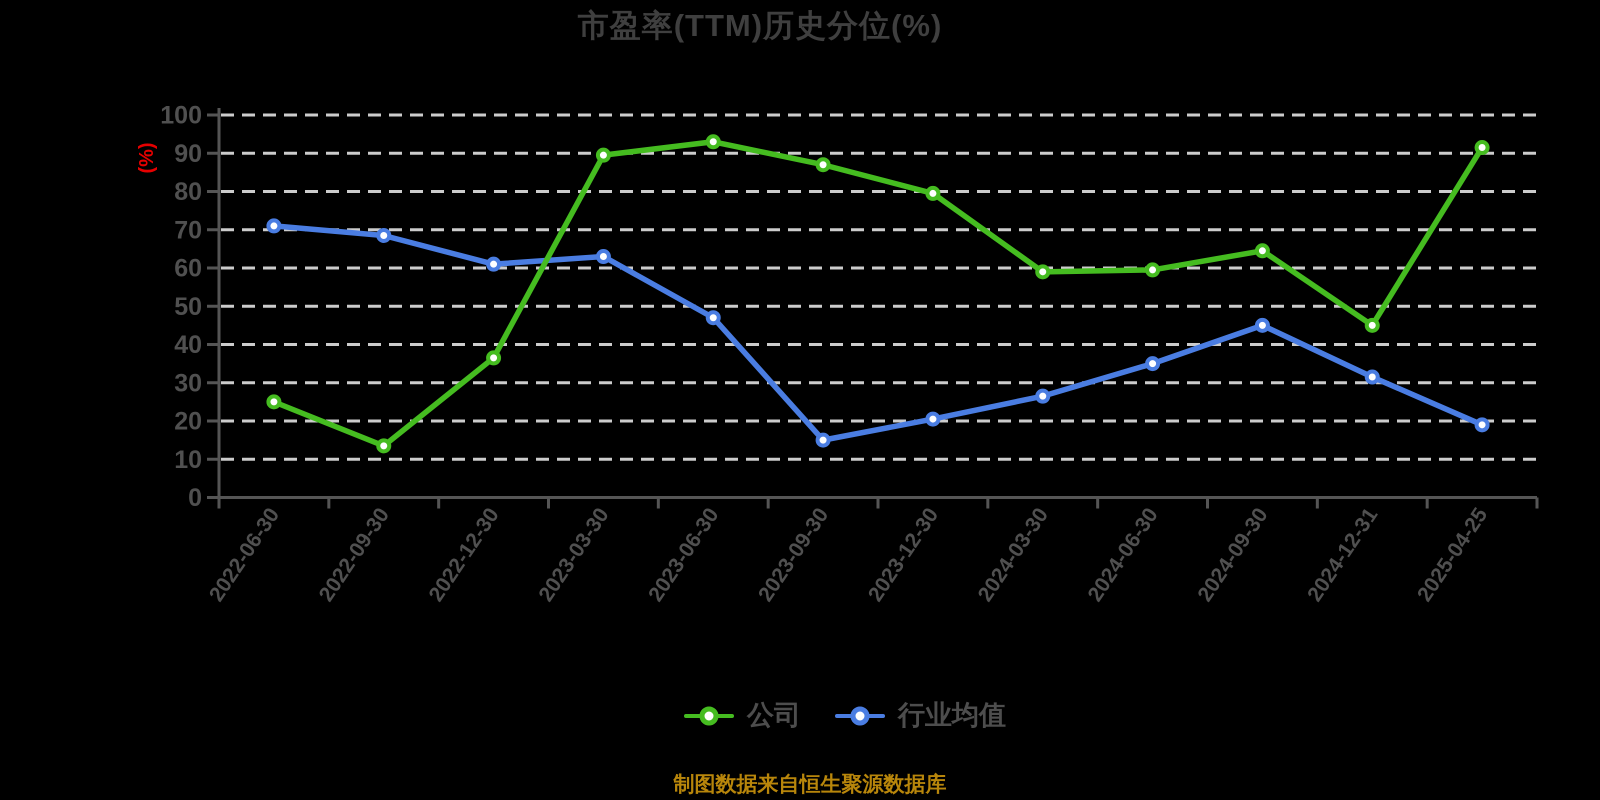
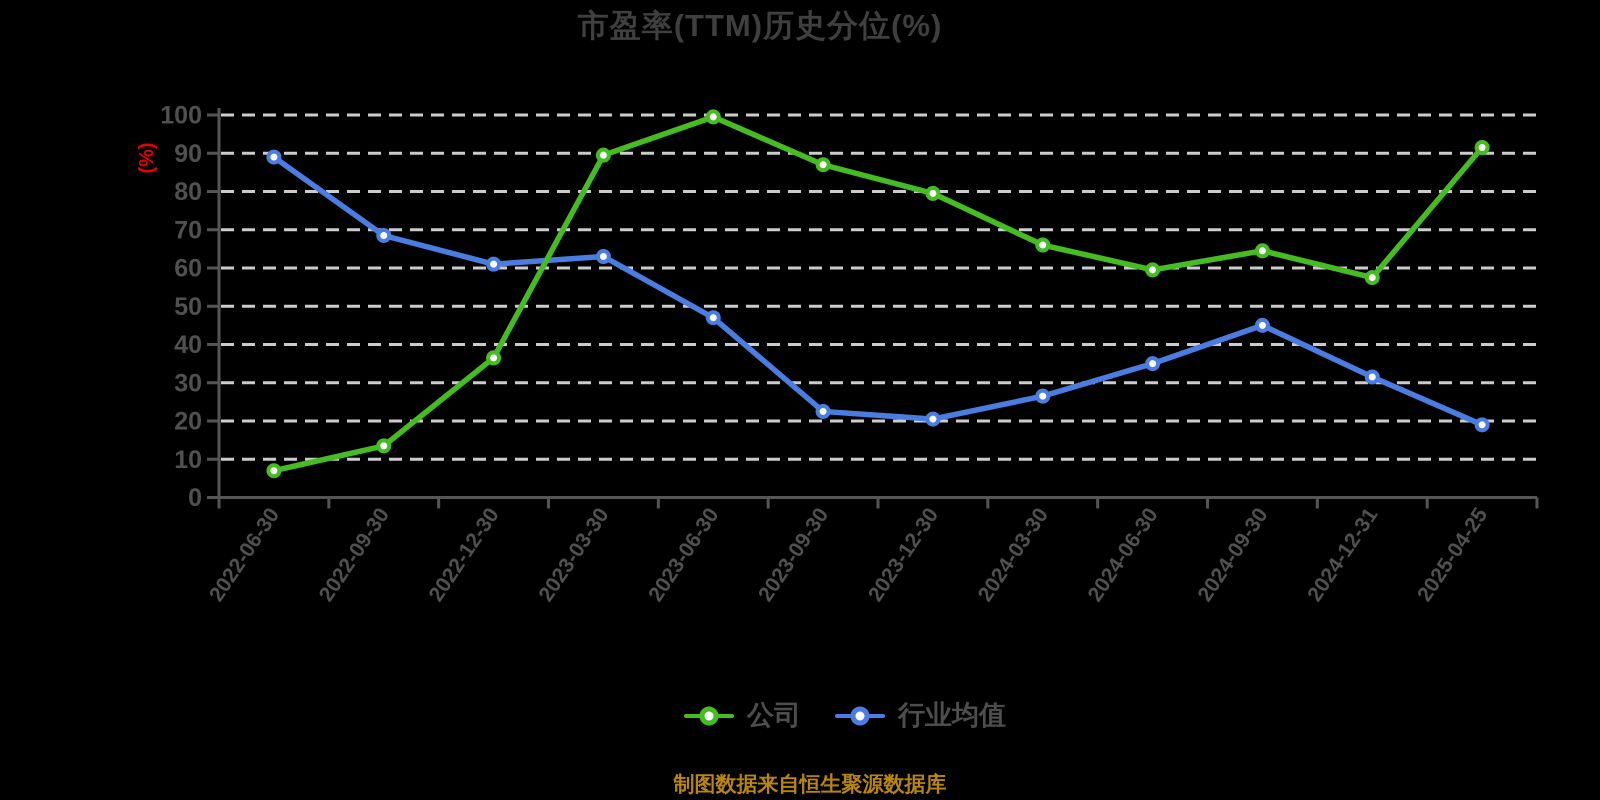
公司/2022-06-30: 25 -> 7
行业均值/2022-06-30: 71 -> 89
公司/2023-06-30: 93 -> 100
行业均值/2023-09-30: 15 -> 22
公司/2024-03-30: 59 -> 66
公司/2024-12-31: 45 -> 58
